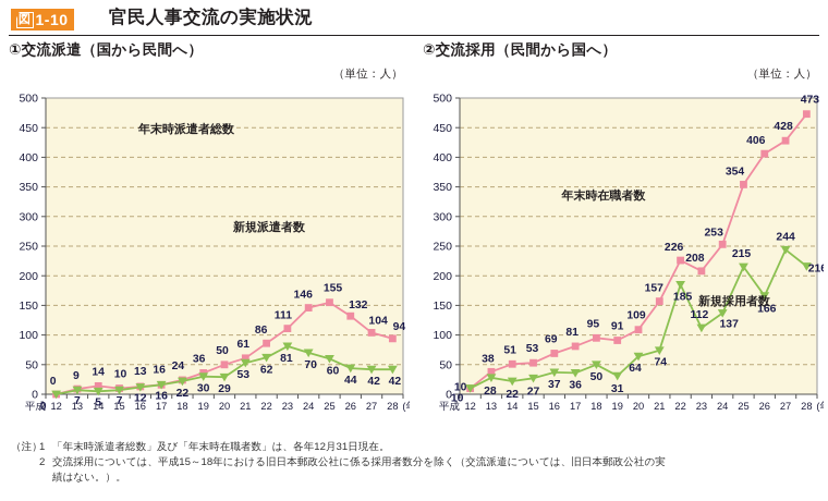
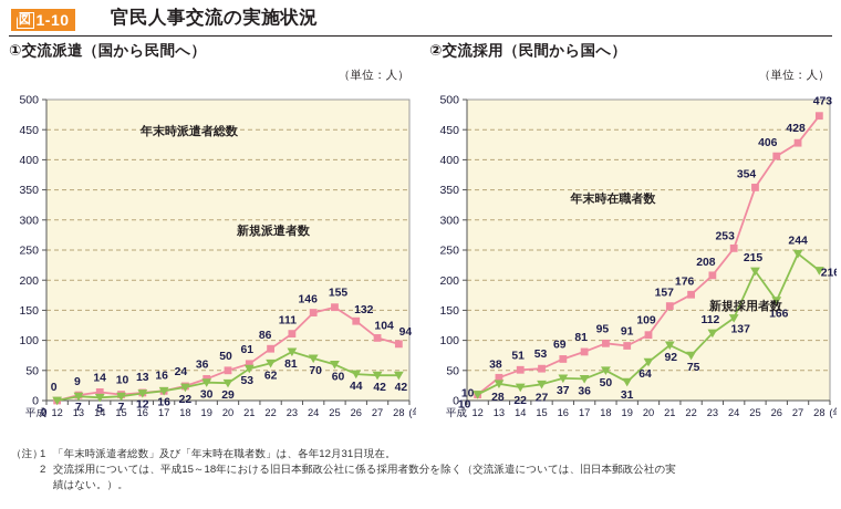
②交流採用（民間から国へ）/新規採用者数/21: 74 -> 92
②交流採用（民間から国へ）/年末時在職者数/22: 226 -> 176
②交流採用（民間から国へ）/新規採用者数/22: 185 -> 75
